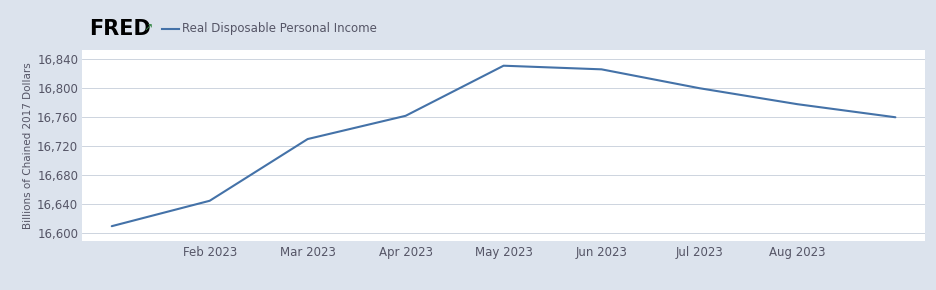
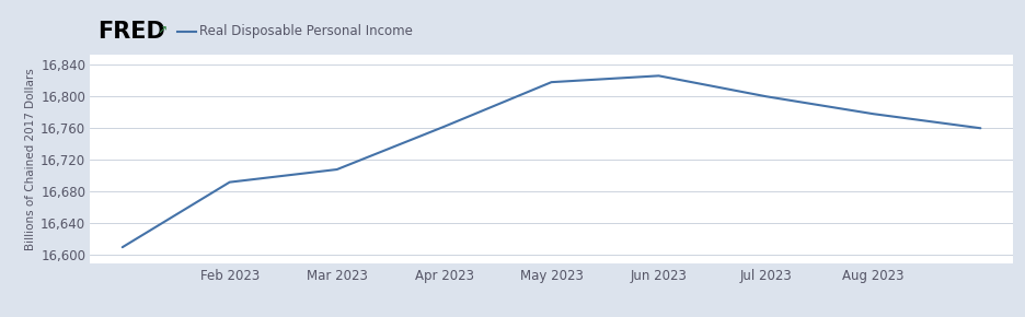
Feb 2023: 16,645 -> 16,692
Mar 2023: 16,730 -> 16,708
May 2023: 16,831 -> 16,818
